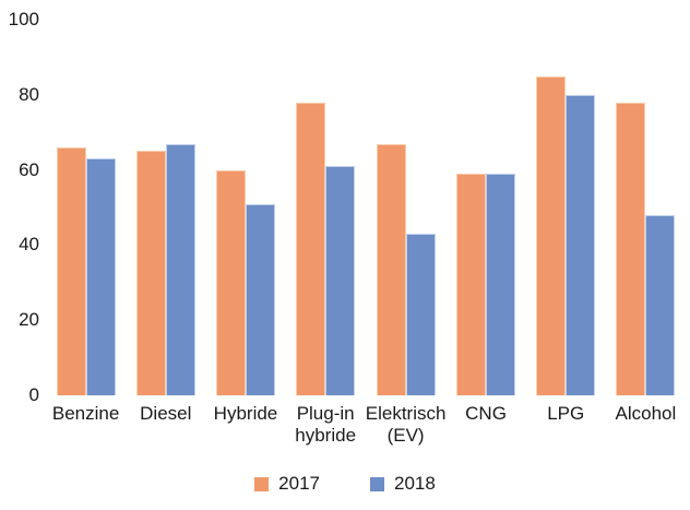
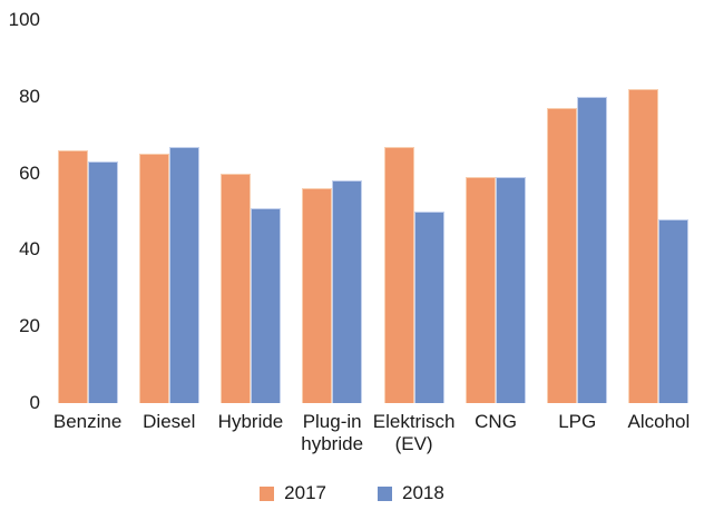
2017/Plug-in hybride: 78 -> 56
2018/Plug-in hybride: 61 -> 58
2018/Elektrisch (EV): 43 -> 50
2017/LPG: 85 -> 77
2017/Alcohol: 78 -> 82
